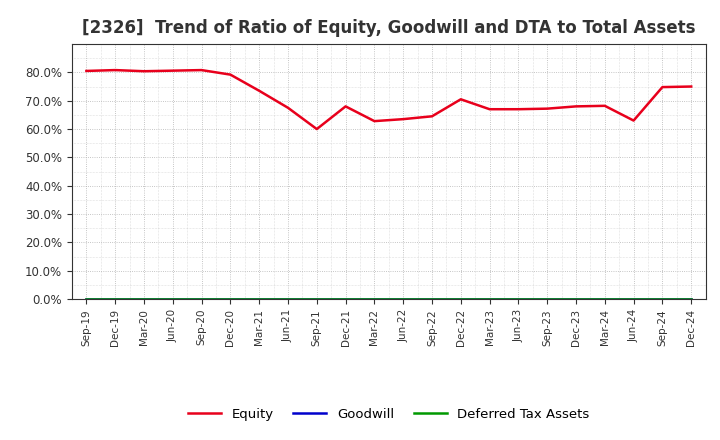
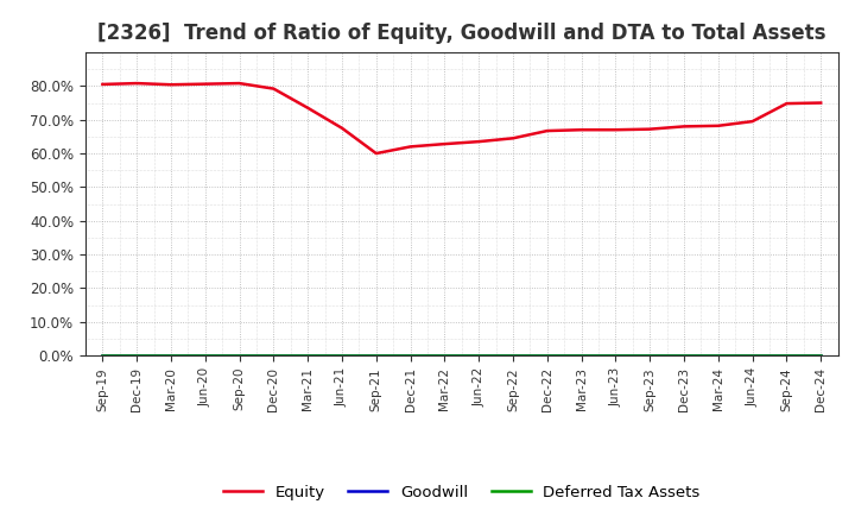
Equity/Dec-21: 68.0% -> 62.0%
Equity/Dec-22: 70.5% -> 66.7%
Equity/Jun-24: 63.0% -> 69.5%
